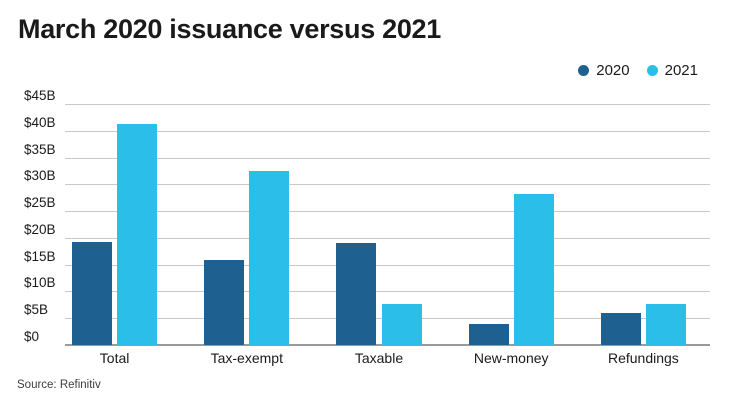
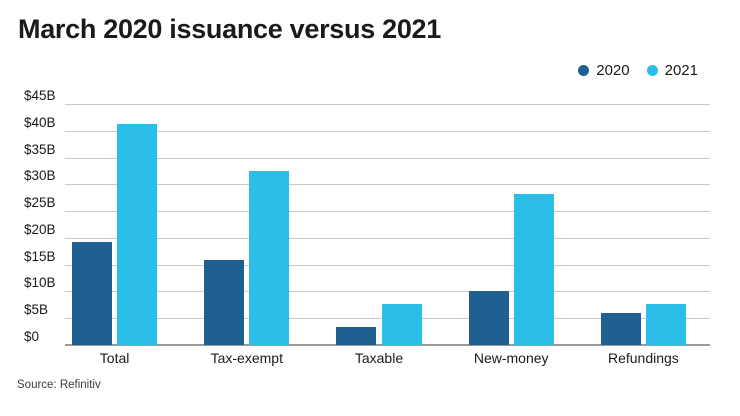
2020/Taxable: $19B -> $3B
2020/New-money: $4B -> $10B
